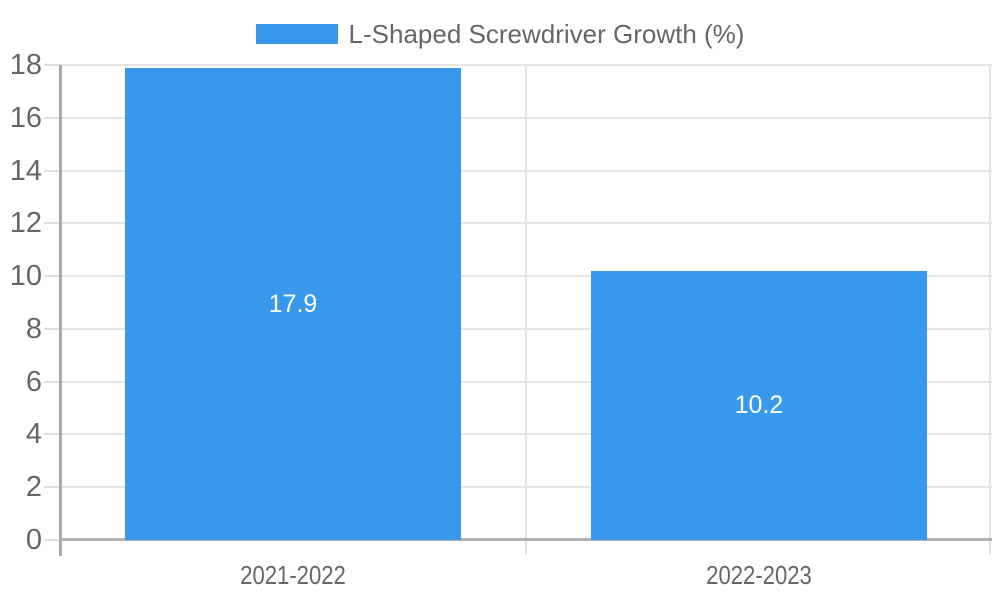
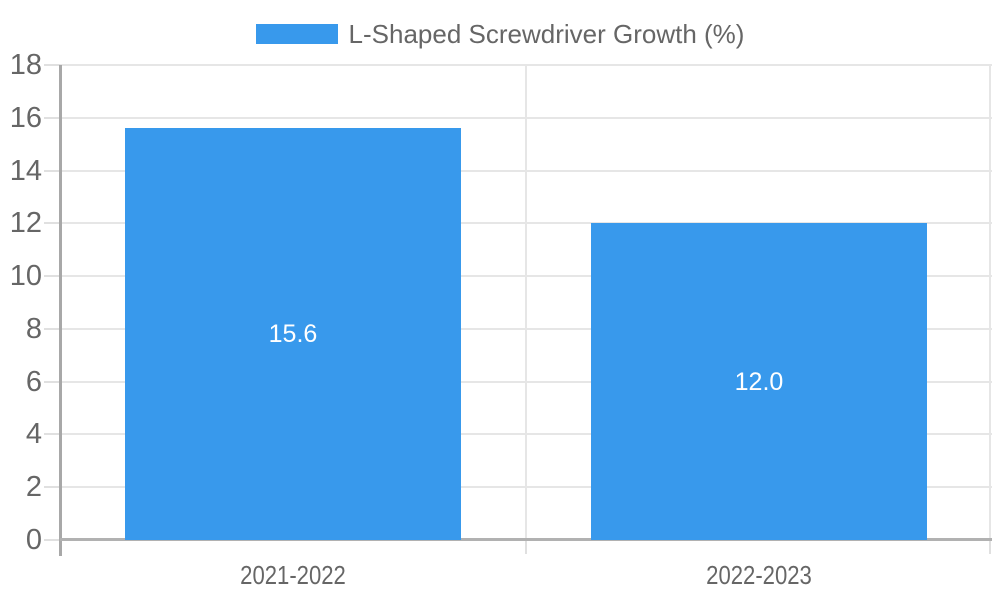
2021-2022: 17.9 -> 15.6
2022-2023: 10.2 -> 12.0
